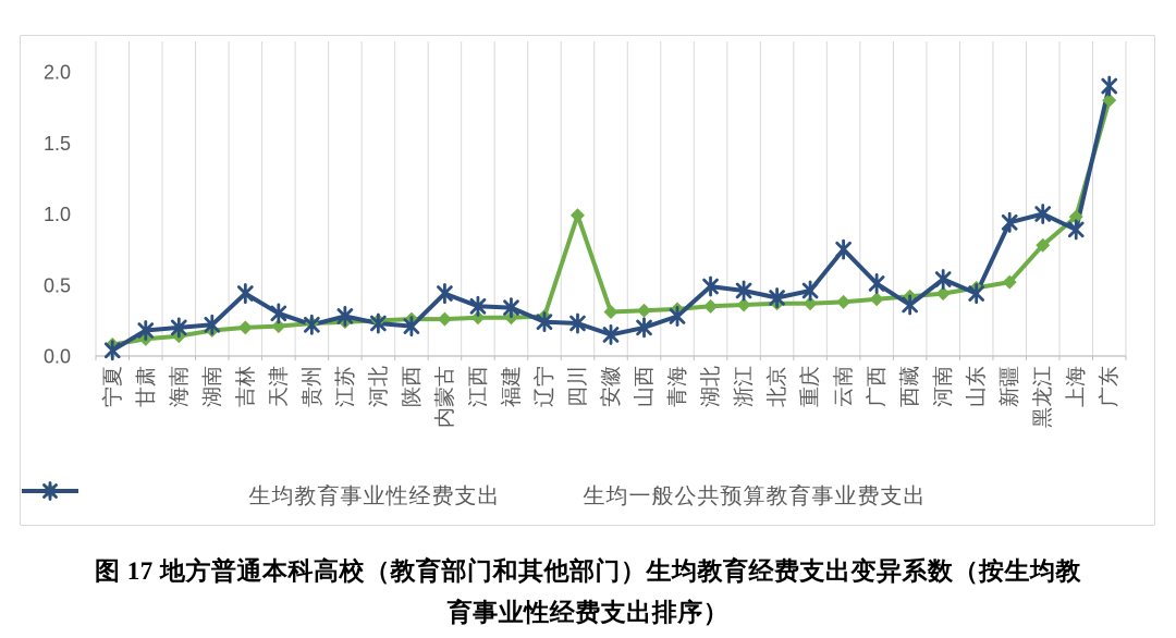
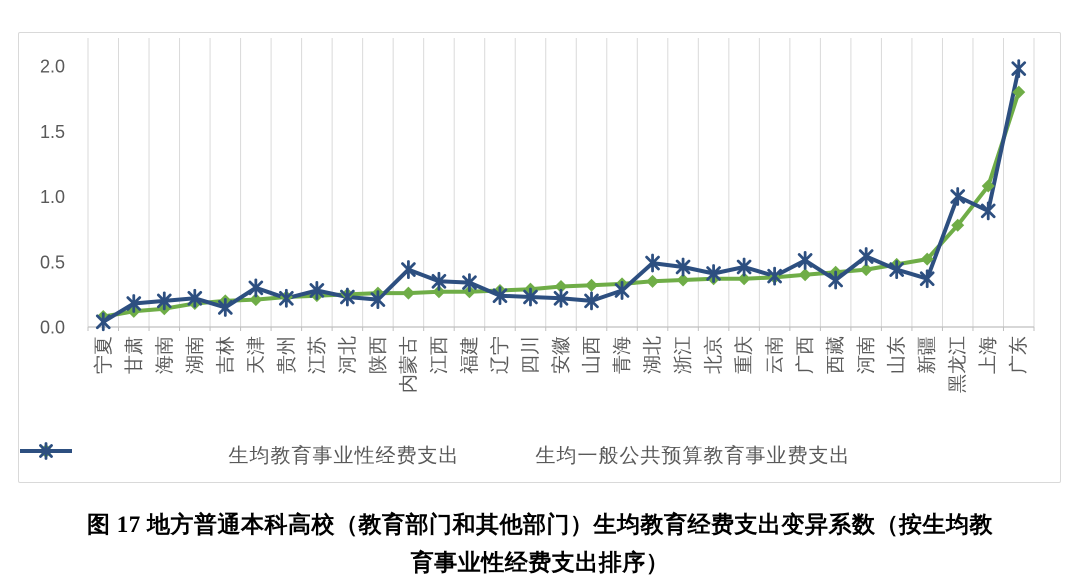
生均一般公共预算教育事业费支出/吉林: 0.44 -> 0.15
生均教育事业性经费支出/四川: 0.99 -> 0.29
生均一般公共预算教育事业费支出/安徽: 0.15 -> 0.22
生均一般公共预算教育事业费支出/云南: 0.75 -> 0.39
生均一般公共预算教育事业费支出/新疆: 0.94 -> 0.37
生均教育事业性经费支出/上海: 0.98 -> 1.08
生均一般公共预算教育事业费支出/广东: 1.90 -> 1.98
